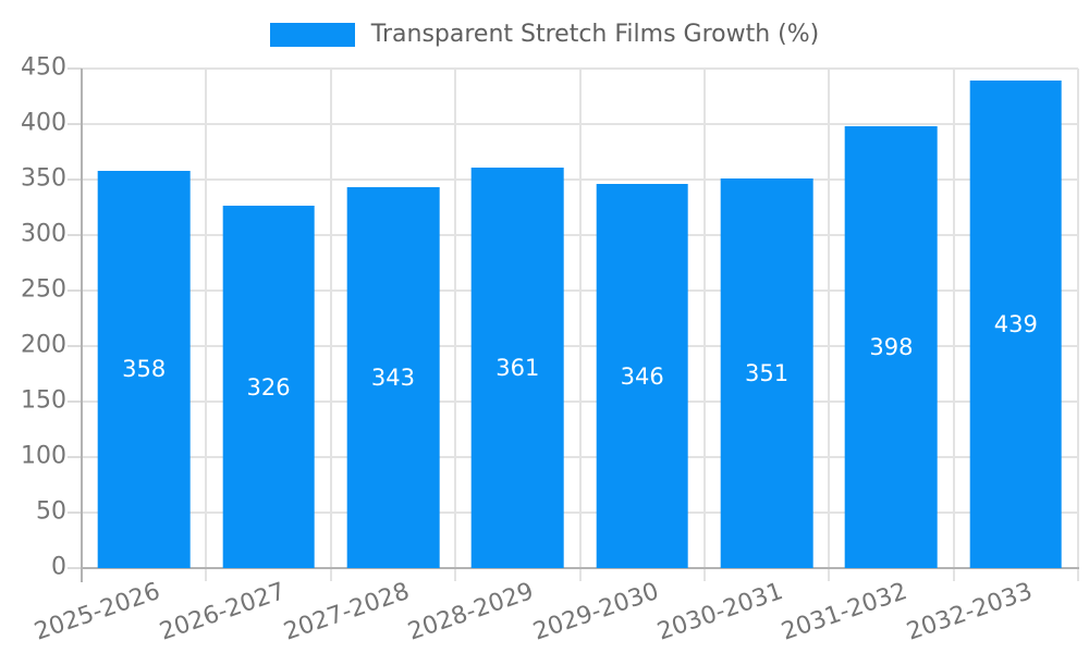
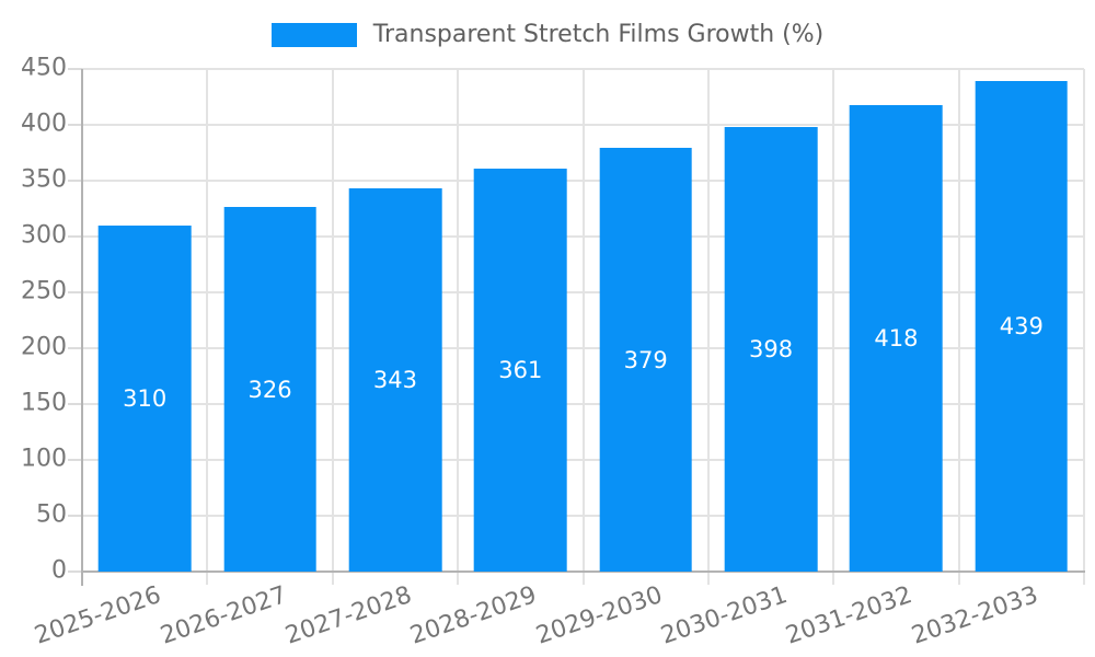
2025-2026: 358 -> 310
2029-2030: 346 -> 379
2030-2031: 351 -> 398
2031-2032: 398 -> 418
